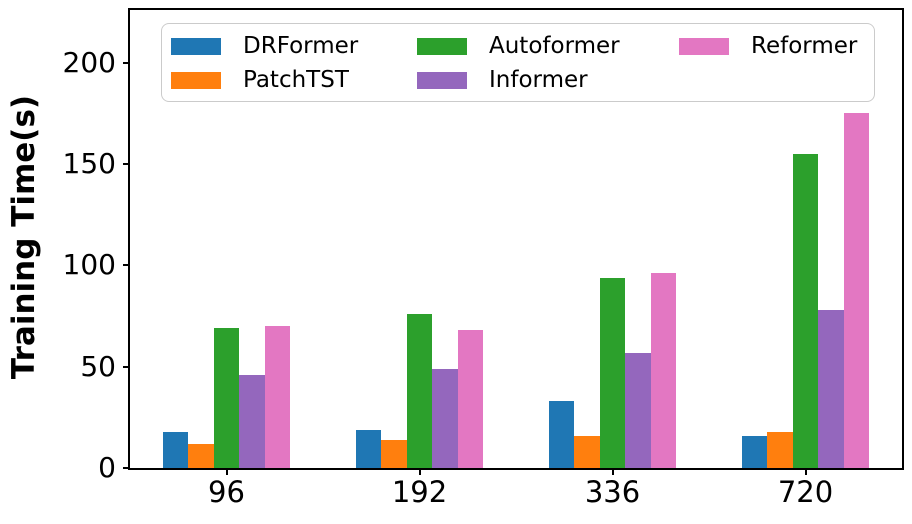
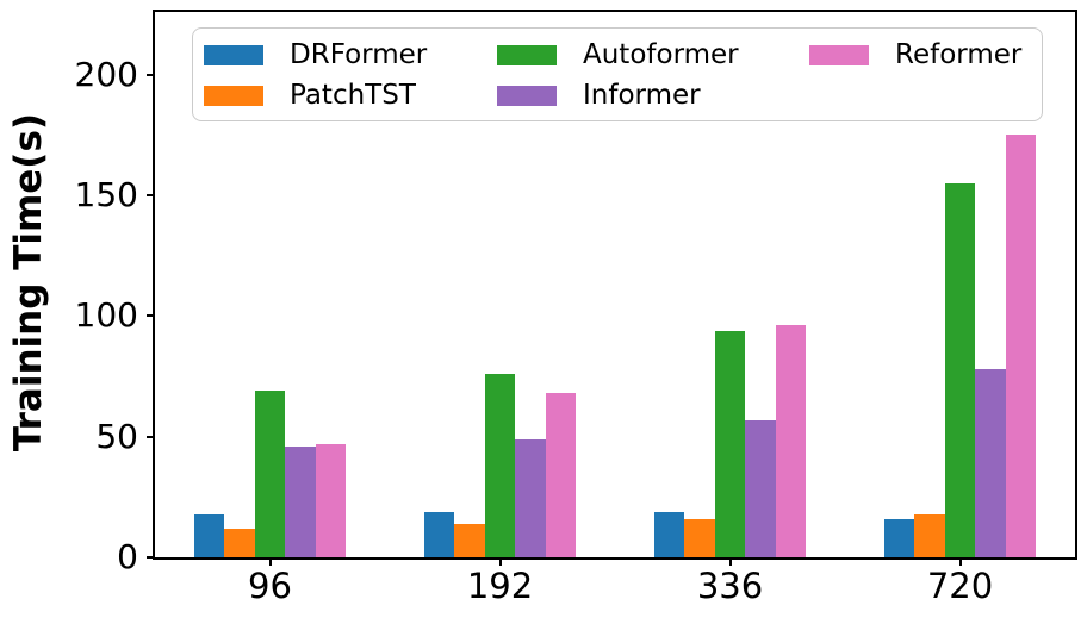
Reformer/96: 70 -> 47
DRFormer/336: 33 -> 19
